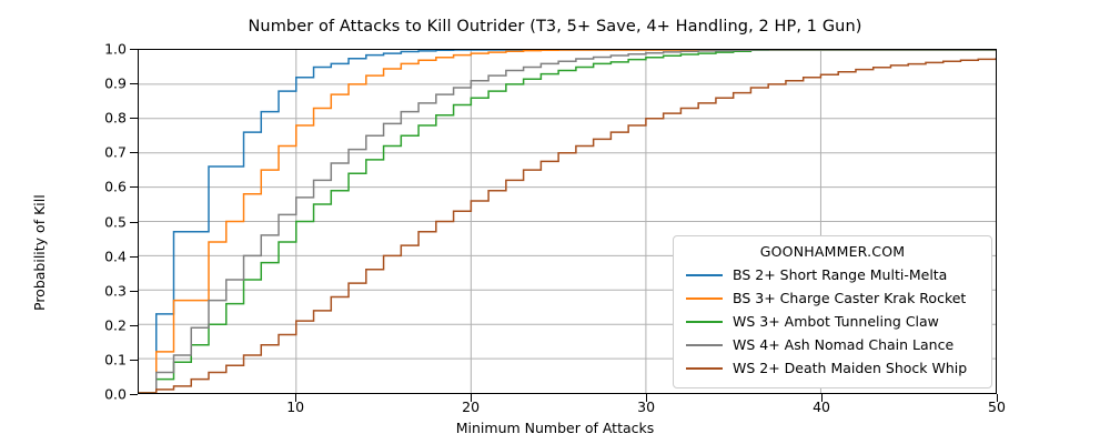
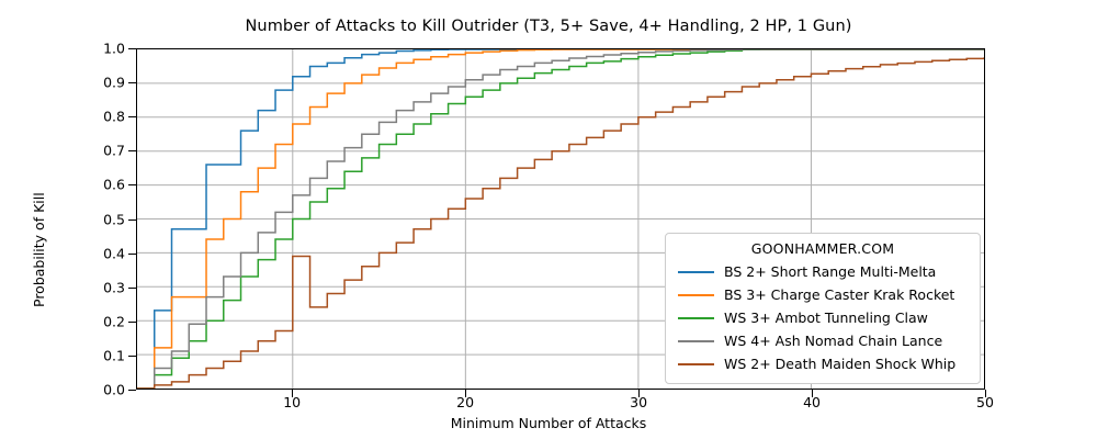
WS 2+ Death Maiden Shock Whip/10: 0.21 -> 0.39
